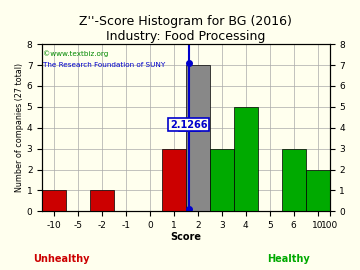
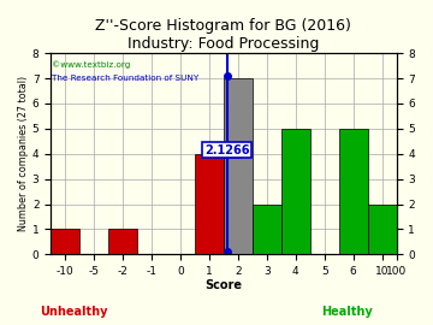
1: 3 -> 4
3: 3 -> 2
6: 3 -> 5
